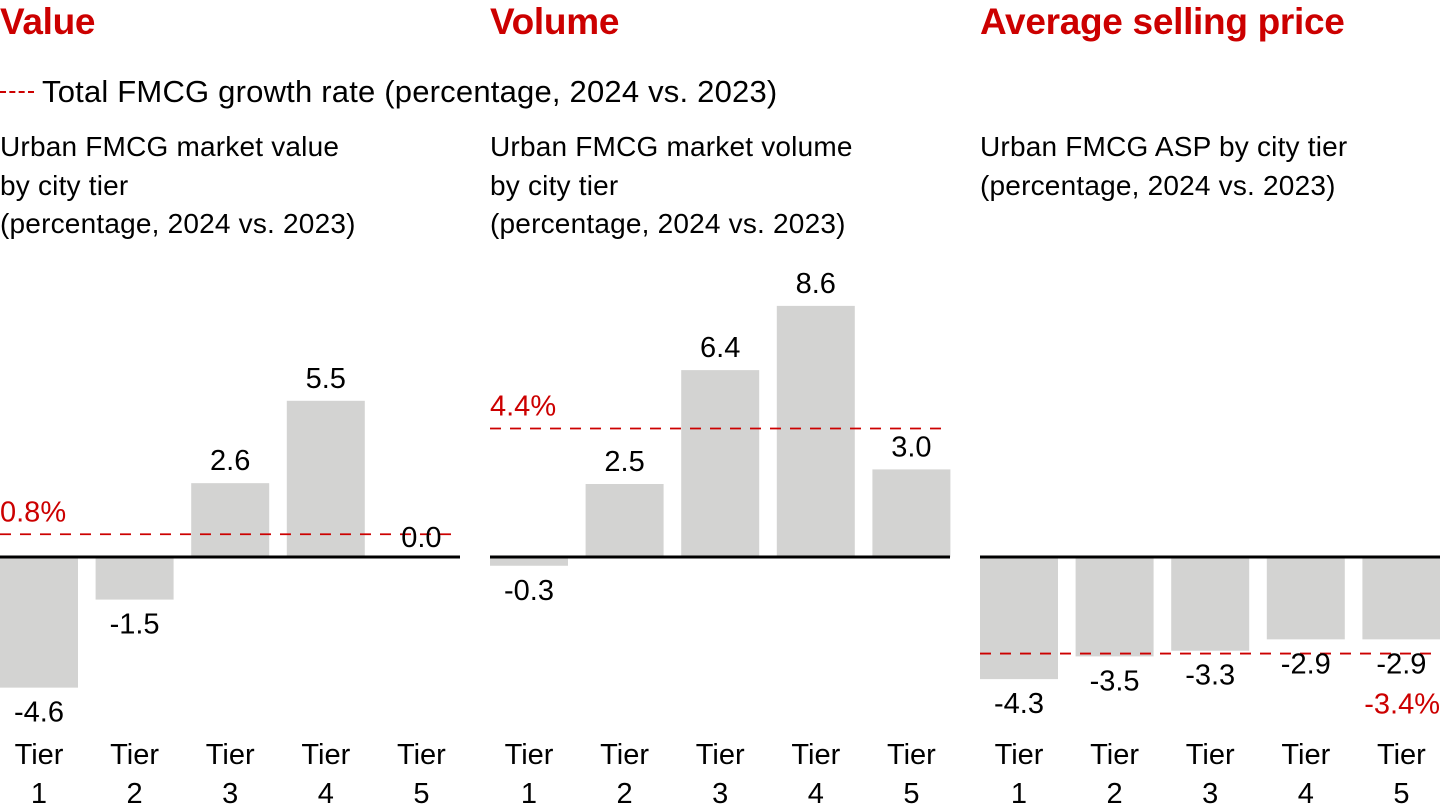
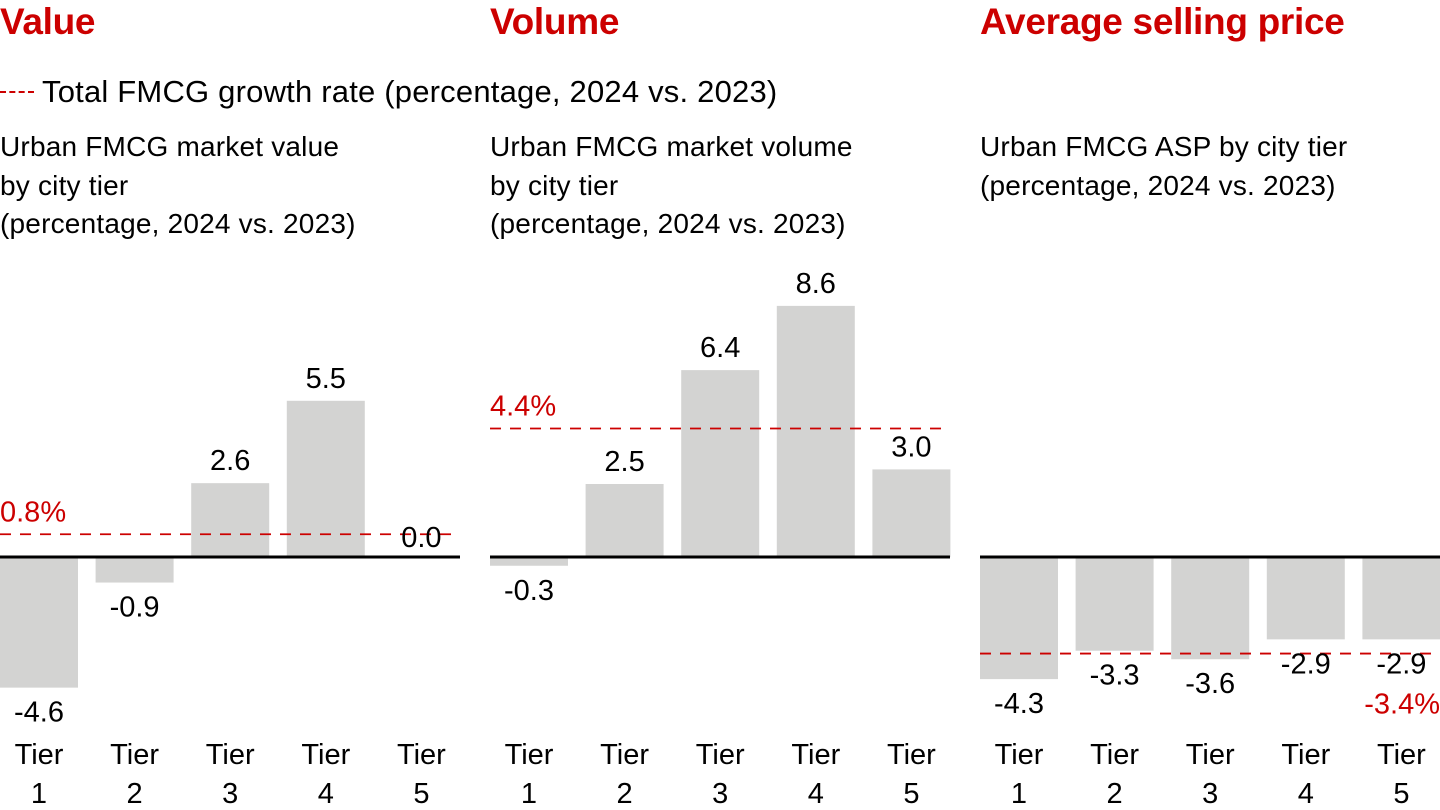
Value/Tier 2: -1.5 -> -0.9
Average selling price/Tier 2: -3.5 -> -3.3
Average selling price/Tier 3: -3.3 -> -3.6
